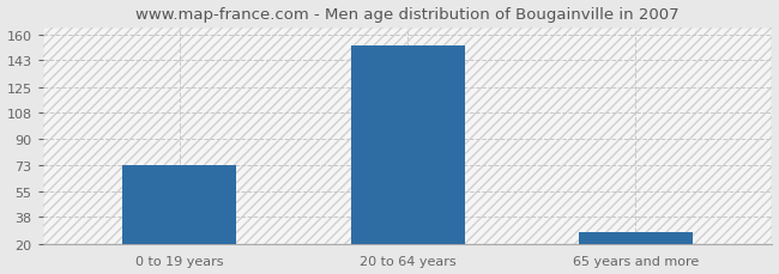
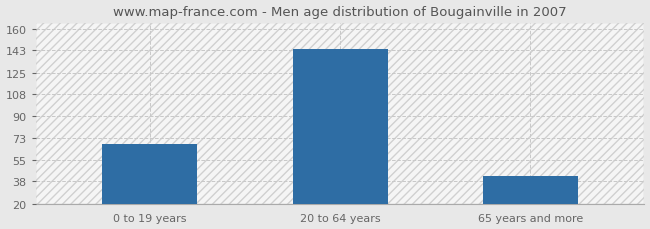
0 to 19 years: 73 -> 68
20 to 64 years: 153 -> 144
65 years and more: 28 -> 42
